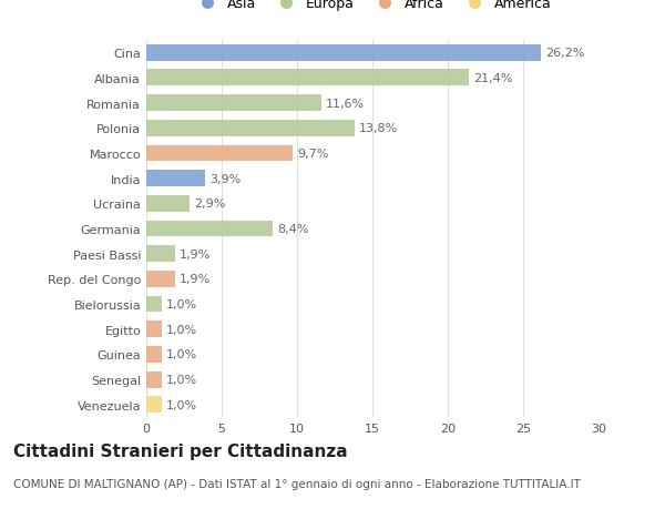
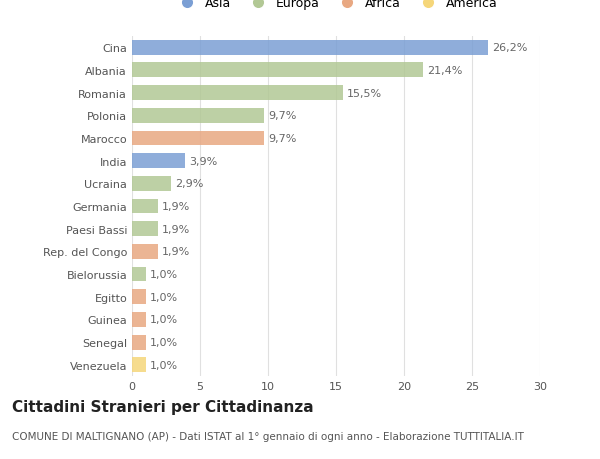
Romania: 11,6% -> 15,5%
Polonia: 13,8% -> 9,7%
Germania: 8,4% -> 1,9%
